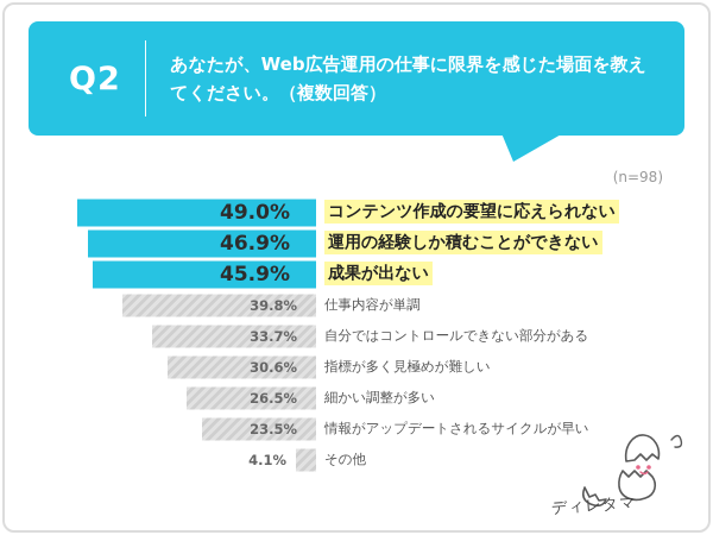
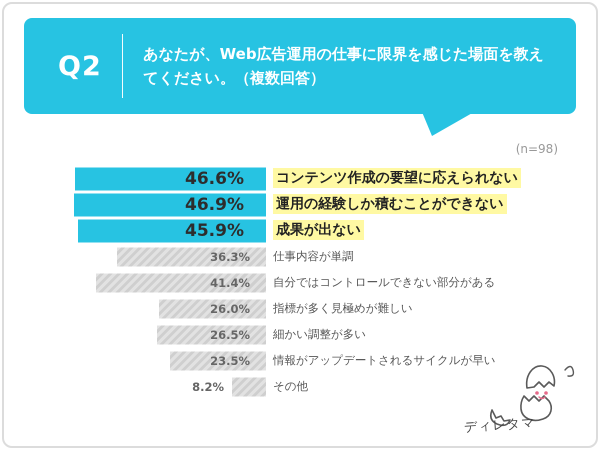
コンテンツ作成の要望に応えられない: 49.0% -> 46.6%
仕事内容が単調: 39.8% -> 36.3%
自分ではコントロールできない部分がある: 33.7% -> 41.4%
指標が多く見極めが難しい: 30.6% -> 26.0%
その他: 4.1% -> 8.2%
